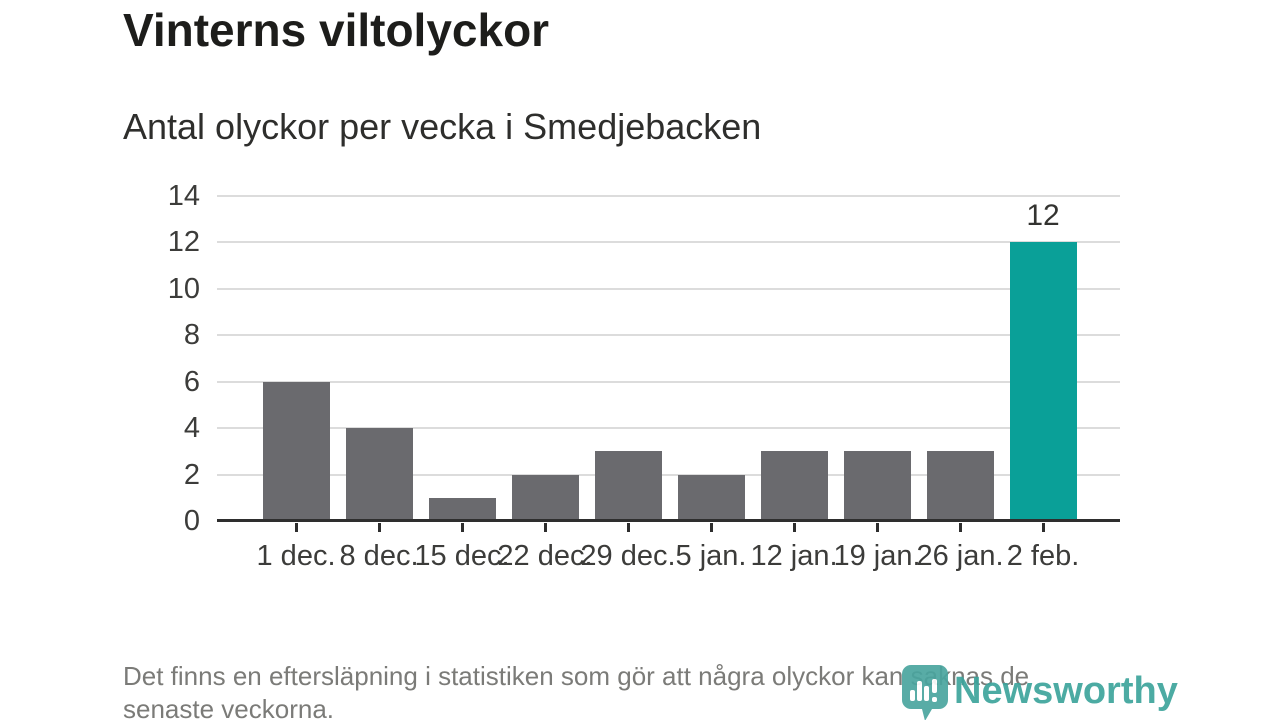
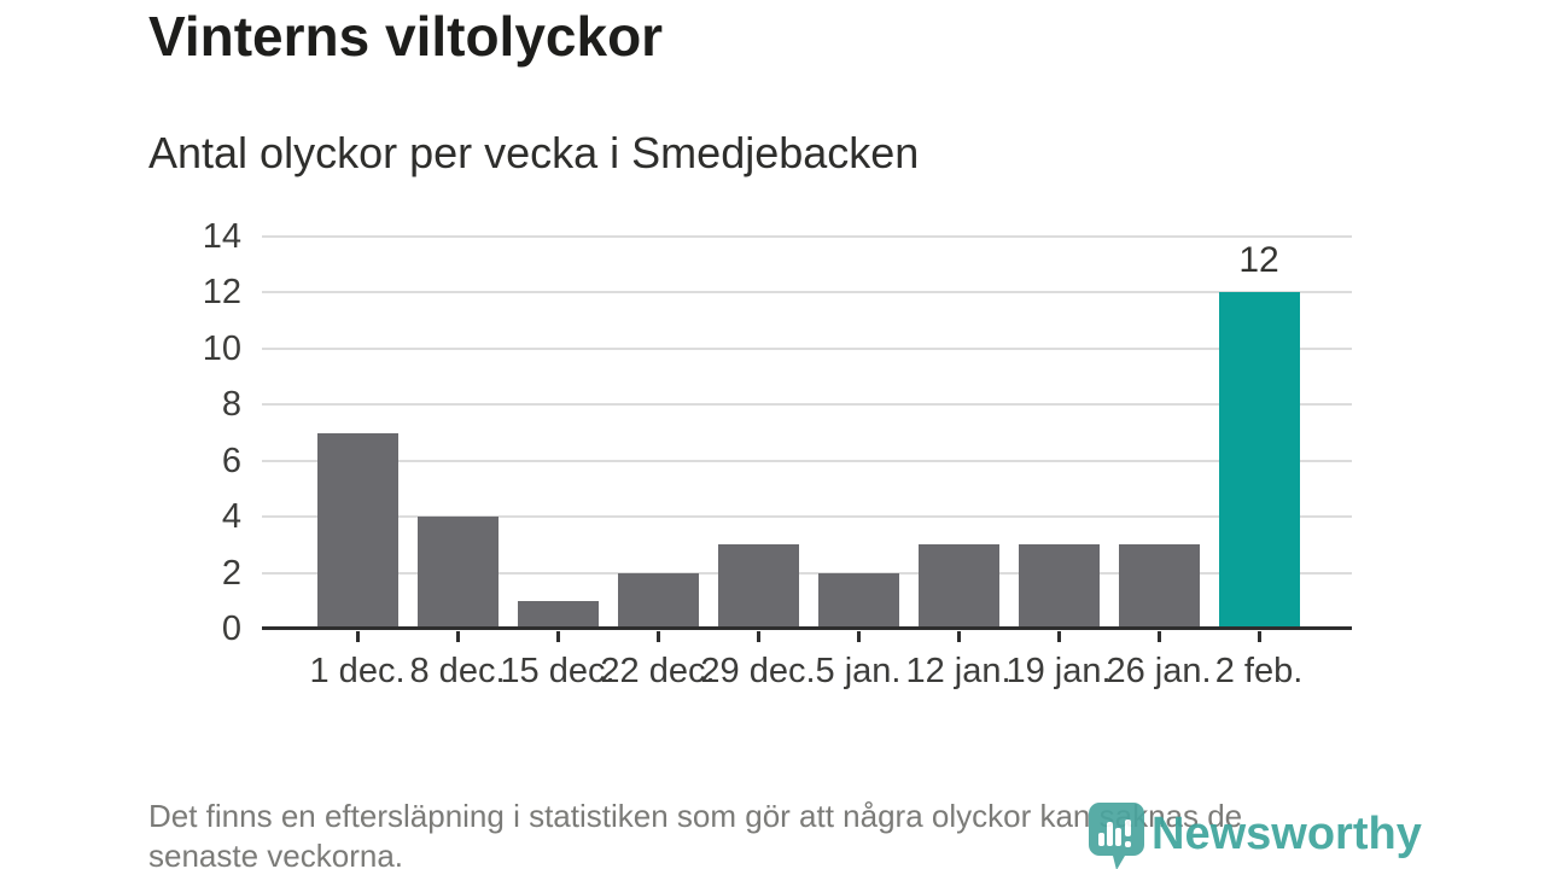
1 dec.: 6 -> 7
